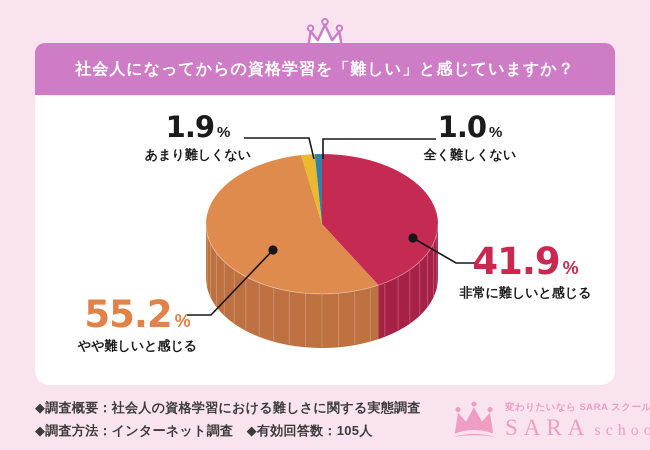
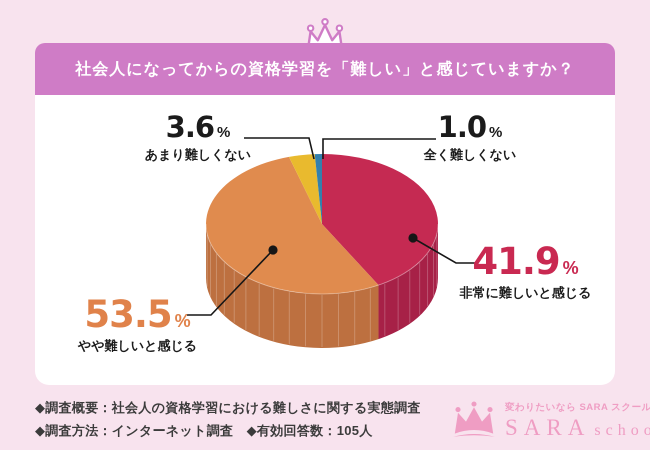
やや難しいと感じる: 55.2 -> 53.5
あまり難しくない: 1.9 -> 3.6
